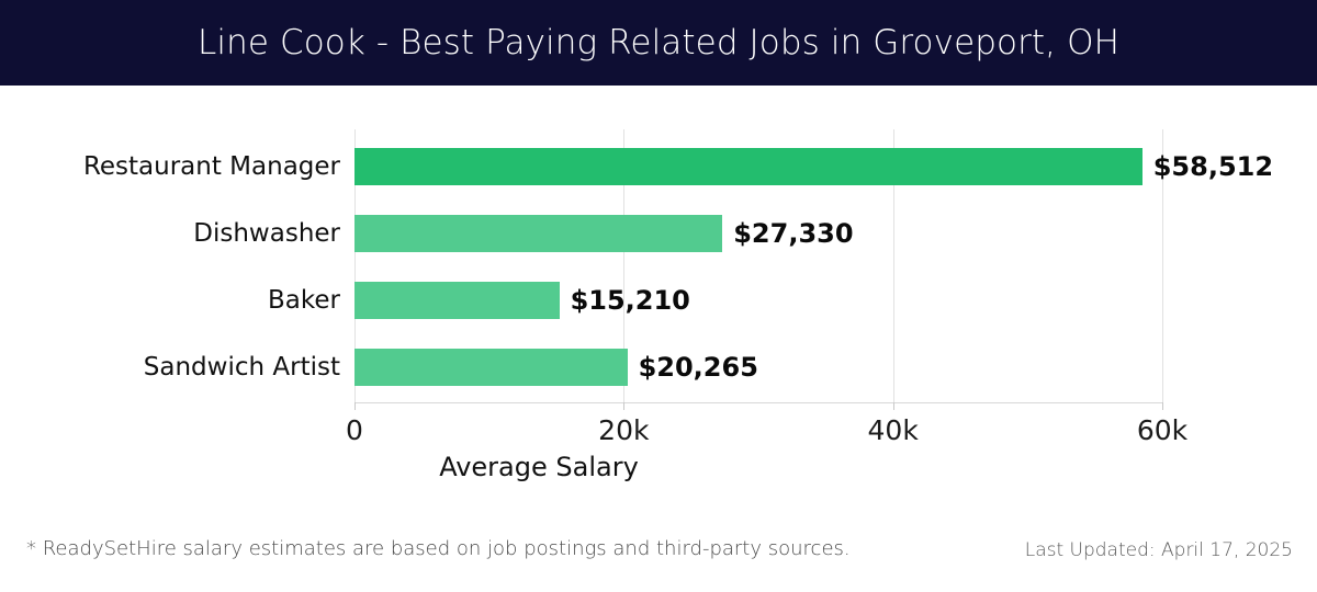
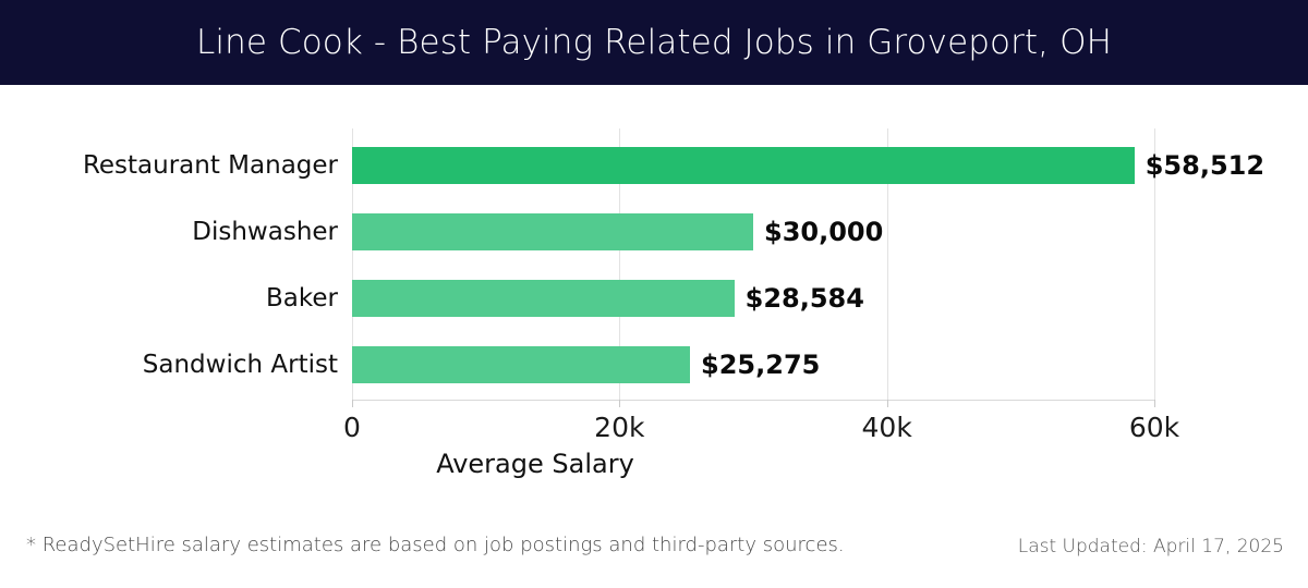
Dishwasher: $27,330 -> $30,000
Baker: $15,210 -> $28,584
Sandwich Artist: $20,265 -> $25,275
